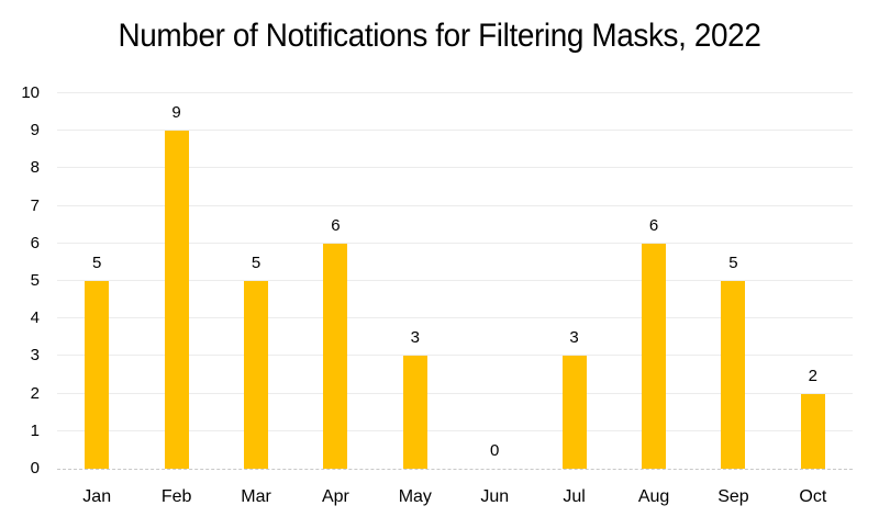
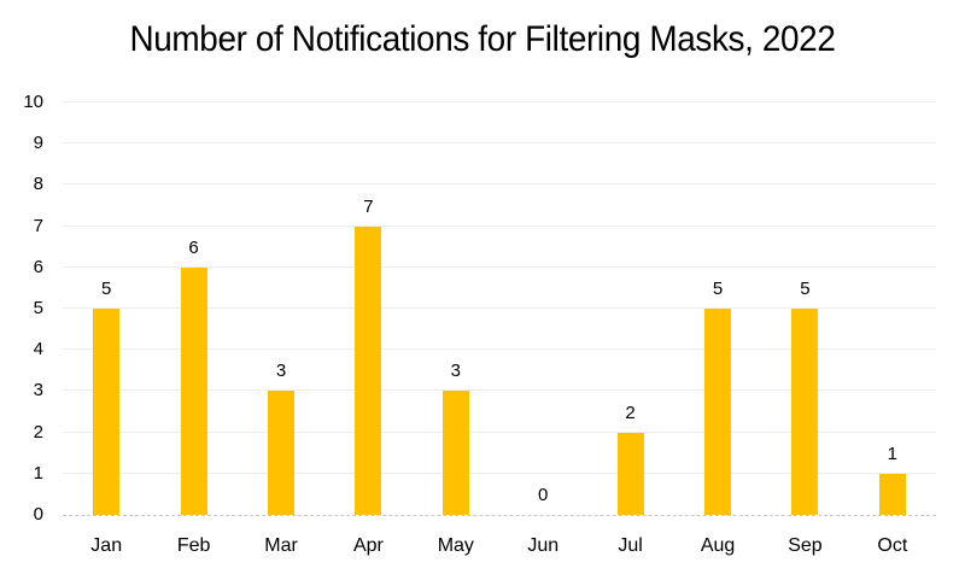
Feb: 9 -> 6
Mar: 5 -> 3
Apr: 6 -> 7
Jul: 3 -> 2
Aug: 6 -> 5
Oct: 2 -> 1
